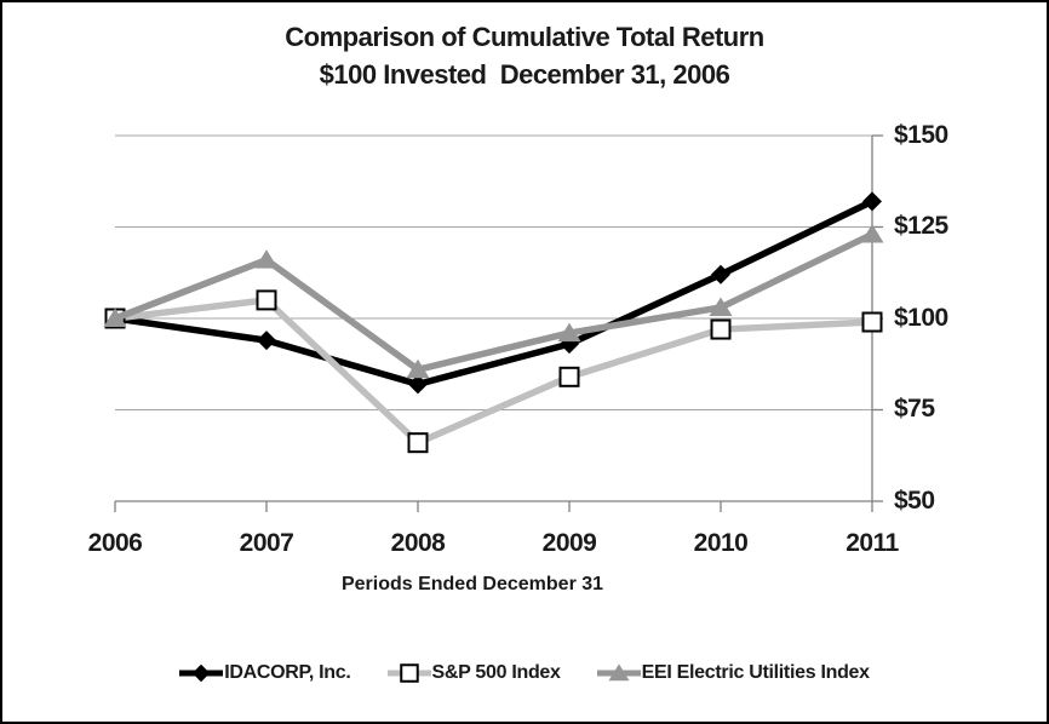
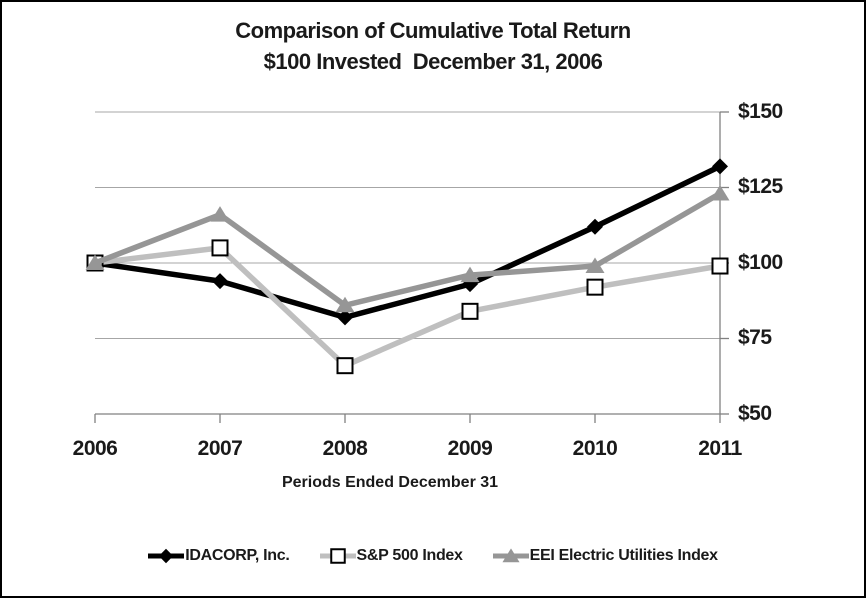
S&P 500 Index/2010: $97 -> $92
EEI Electric Utilities Index/2010: $103 -> $99
